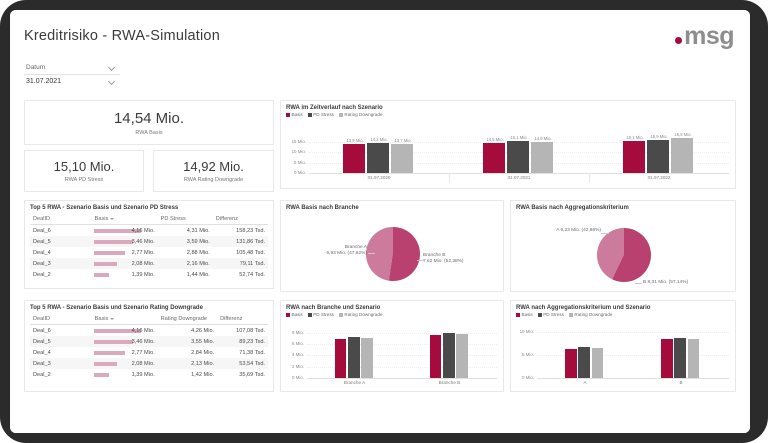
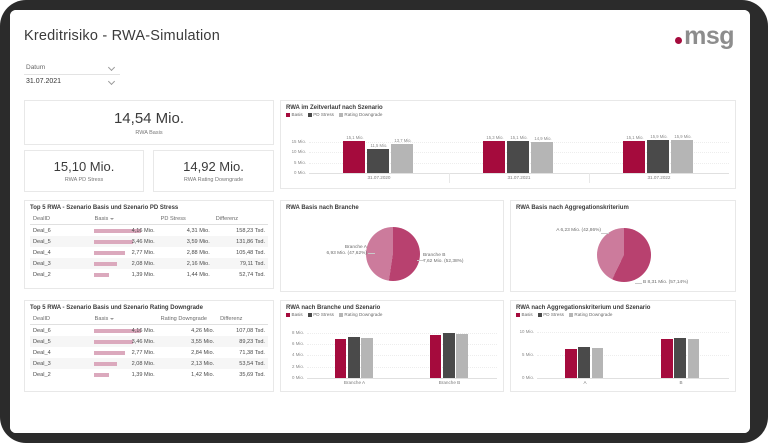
RWA im Zeitverlauf nach Szenario/Basis/31.07.2020: 13,9 -> 15,1
RWA im Zeitverlauf nach Szenario/PD Stress/31.07.2020: 14,2 -> 11,5
RWA im Zeitverlauf nach Szenario/Basis/31.07.2021: 14,5 -> 15,3
RWA im Zeitverlauf nach Szenario/Rating Downgrade/31.07.2022: 16,8 -> 15,9
